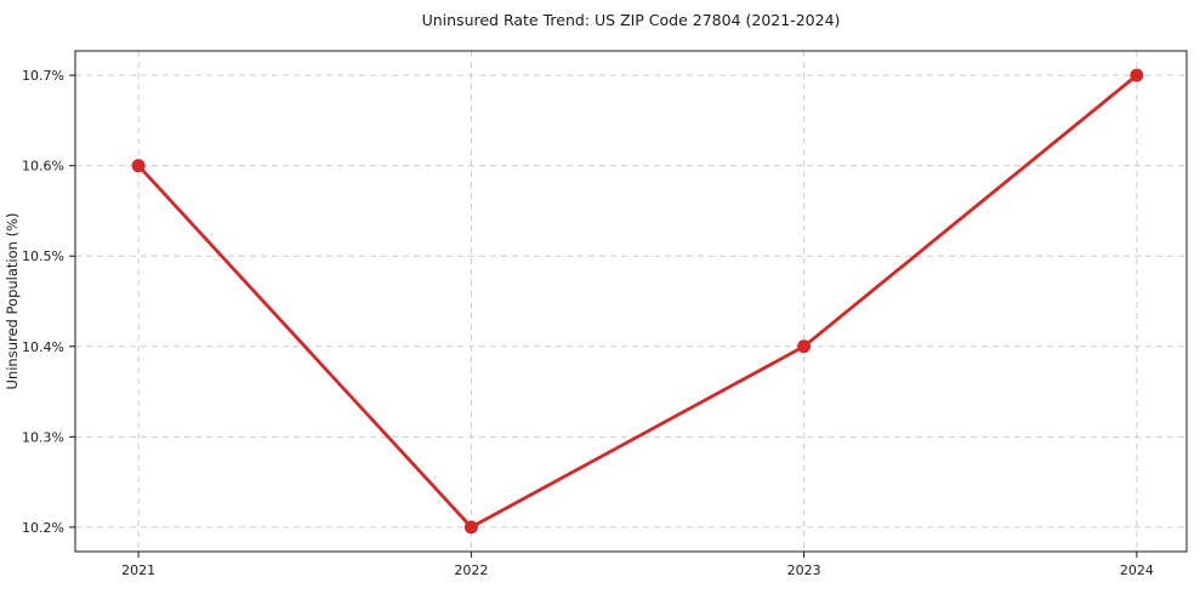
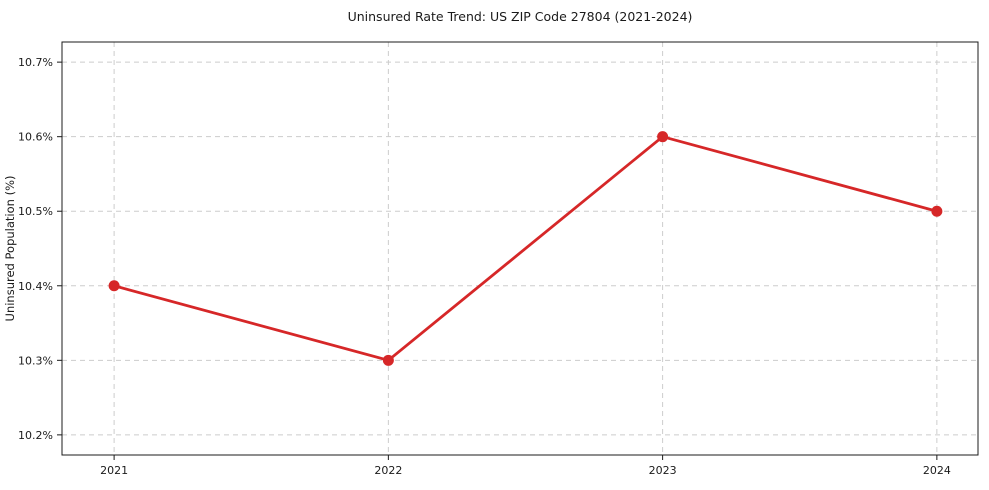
2021: 10.6% -> 10.4%
2022: 10.2% -> 10.3%
2023: 10.4% -> 10.6%
2024: 10.7% -> 10.5%
